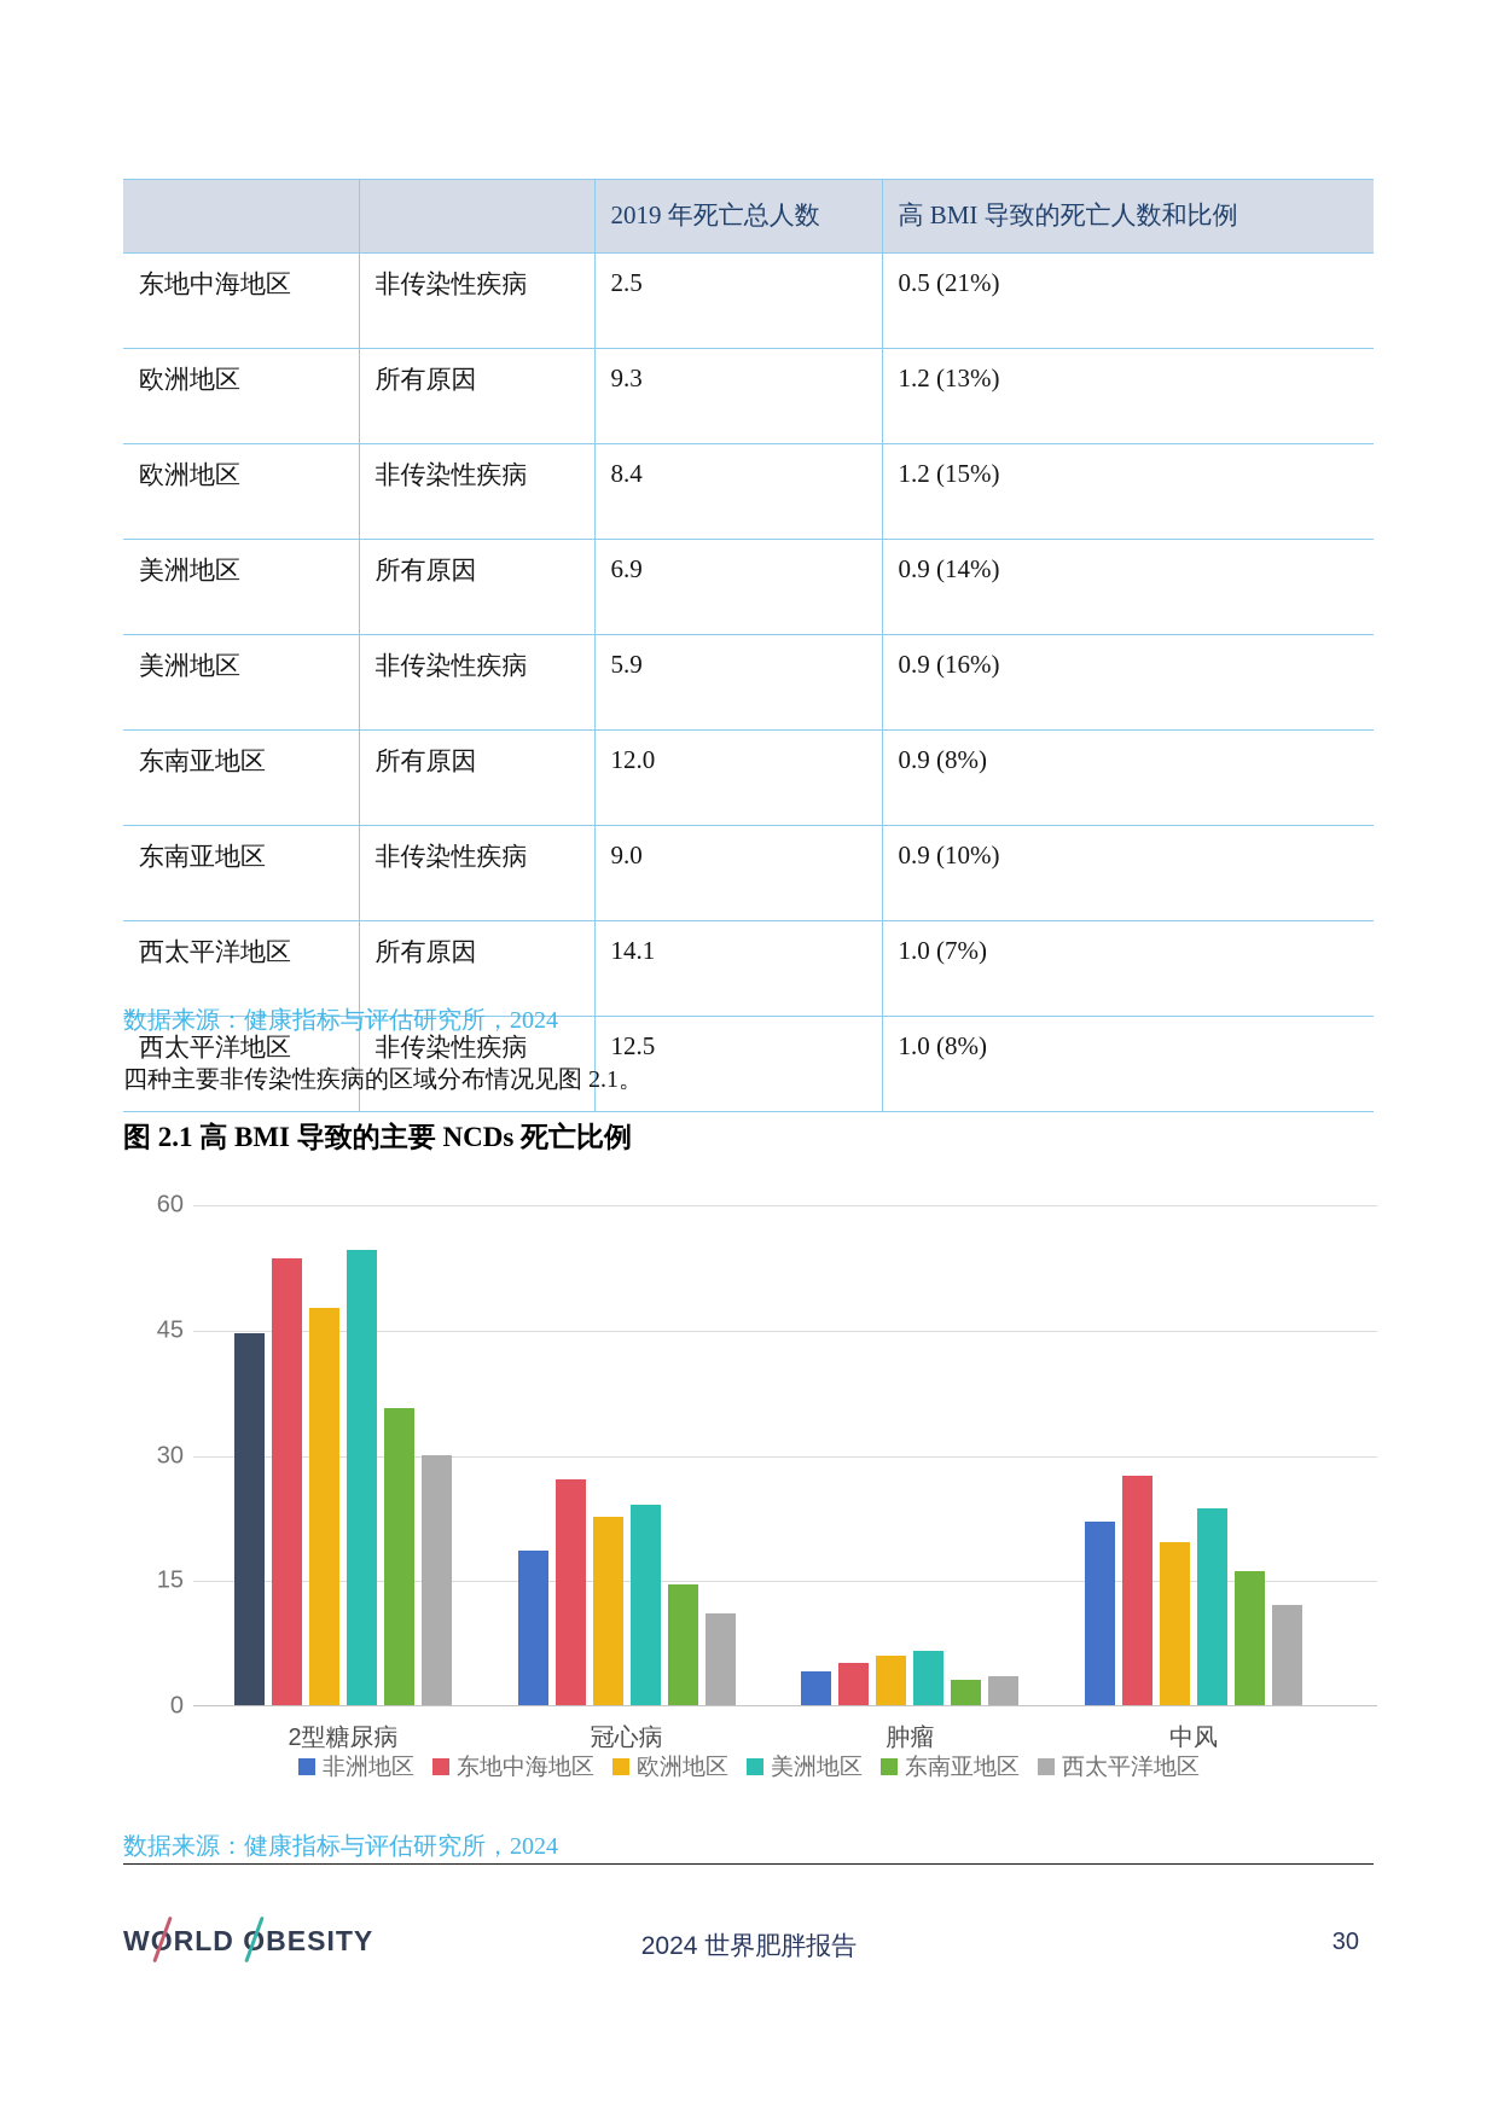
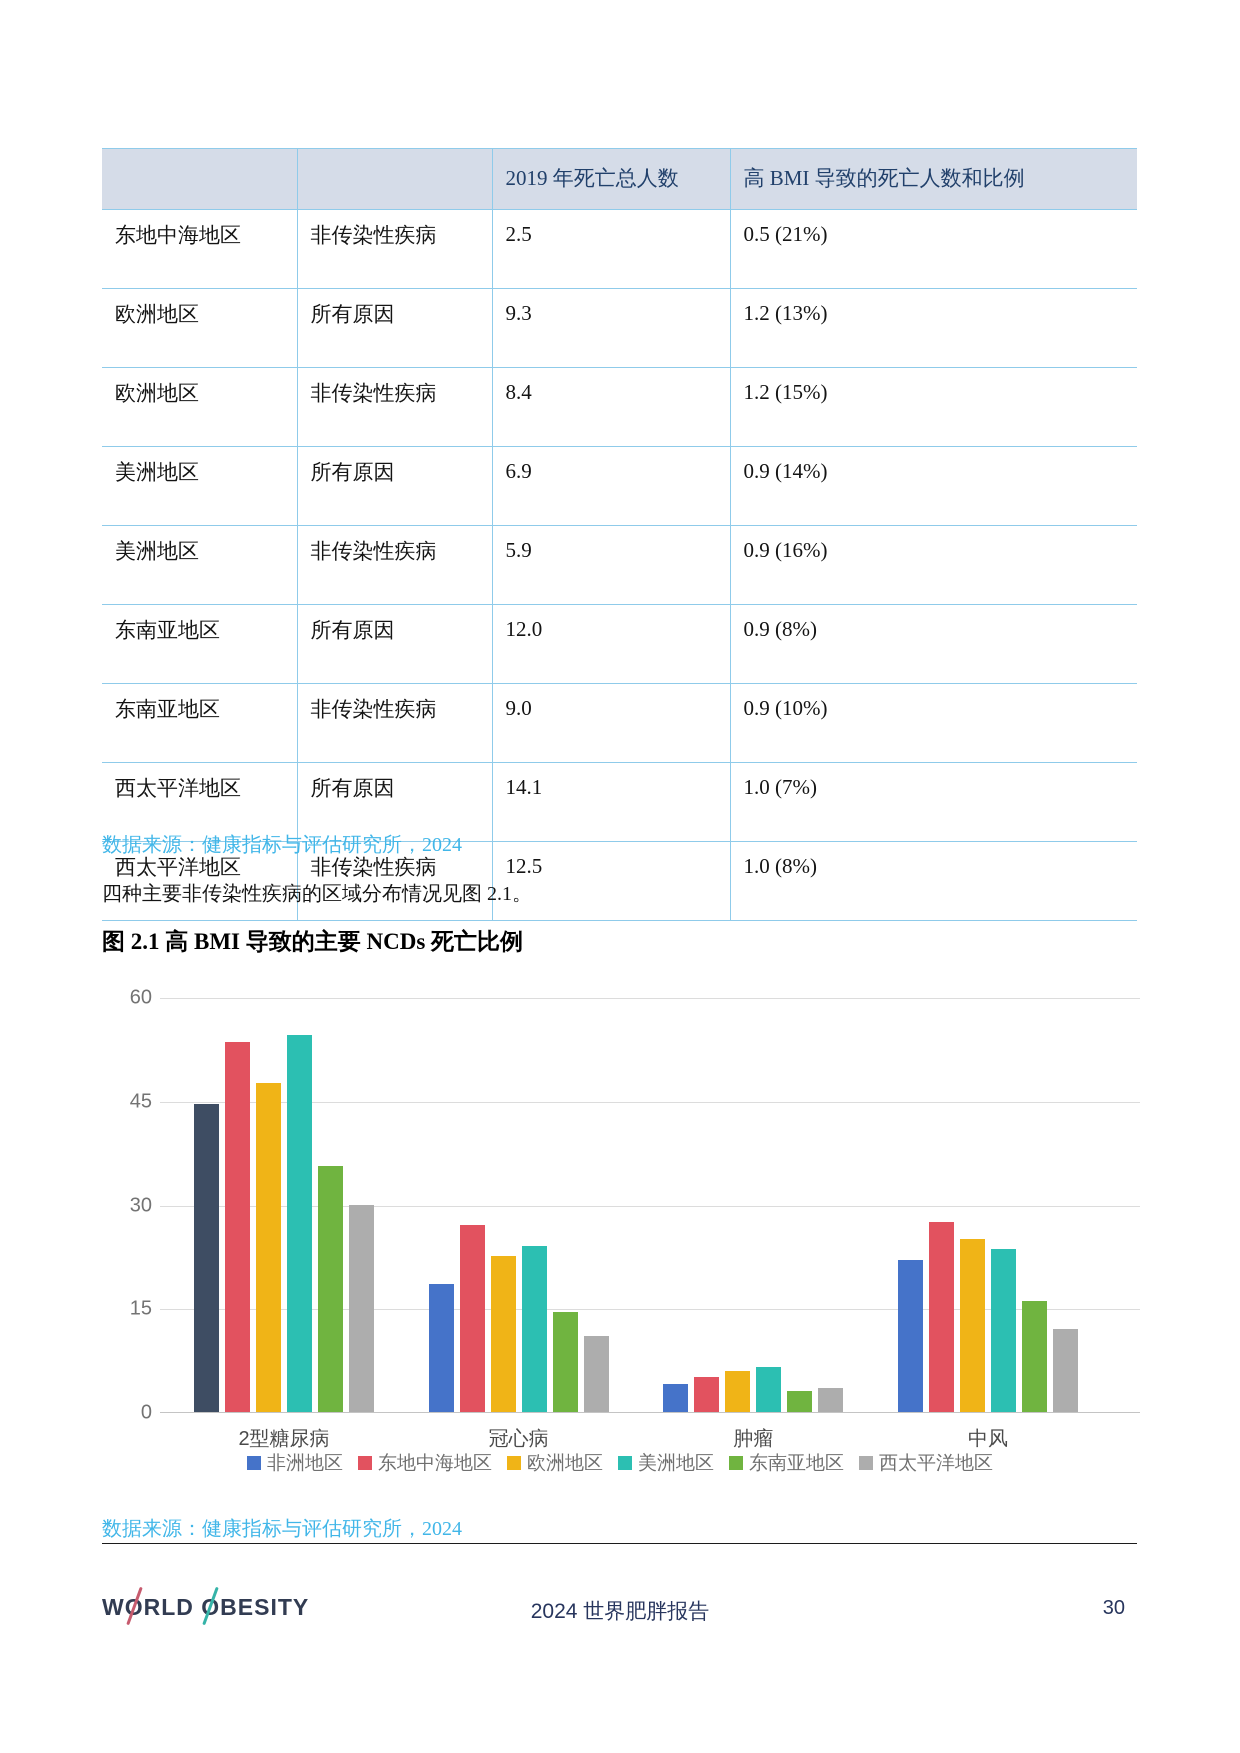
欧洲地区/中风: 20 -> 25
